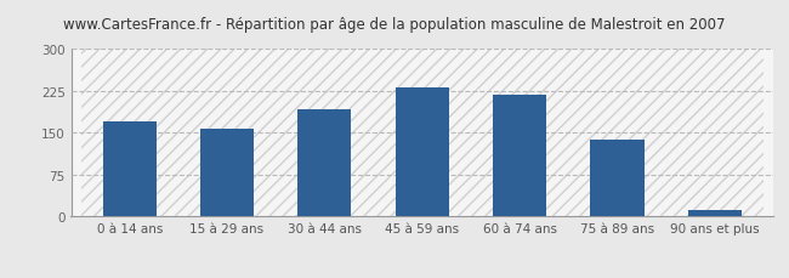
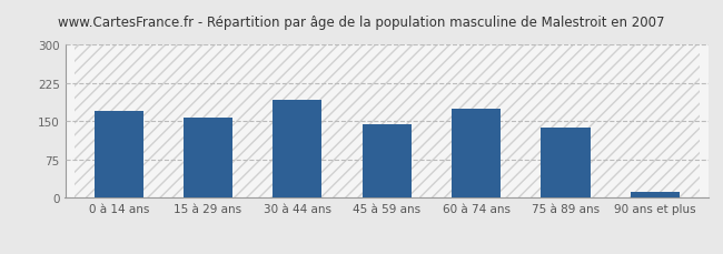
45 à 59 ans: 232 -> 145
60 à 74 ans: 218 -> 175
